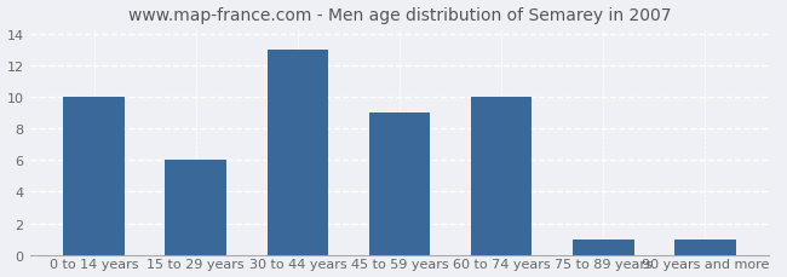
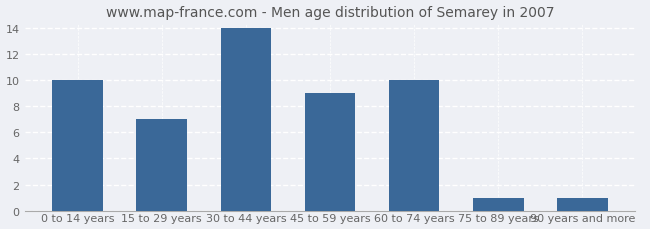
15 to 29 years: 6 -> 7
30 to 44 years: 13 -> 14
